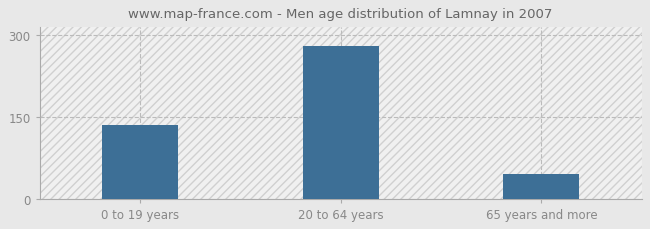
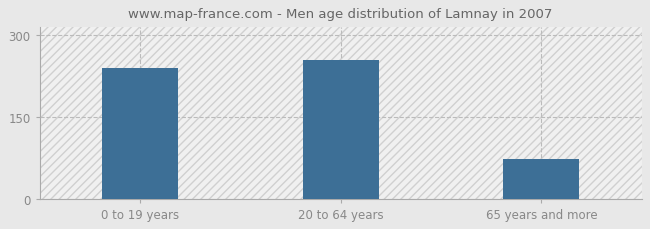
0 to 19 years: 135 -> 240
20 to 64 years: 280 -> 254
65 years and more: 45 -> 72
